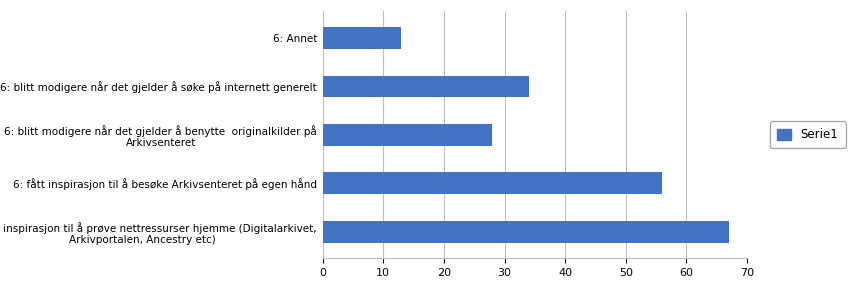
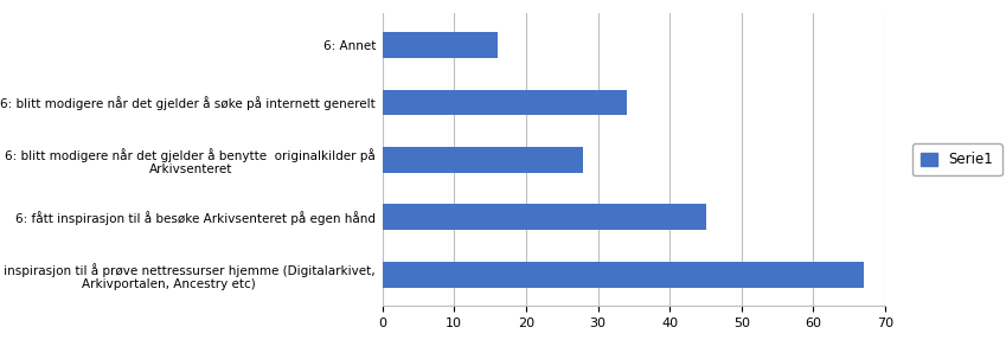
6: Annet: 13 -> 16
6: fått inspirasjon til å besøke Arkivsenteret på egen hånd: 56 -> 45
